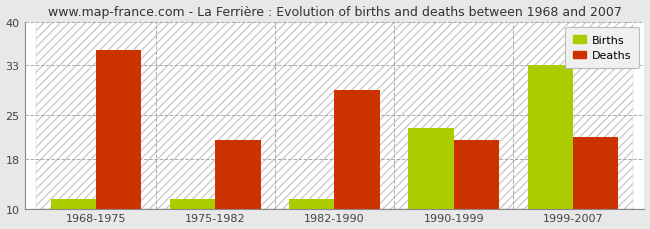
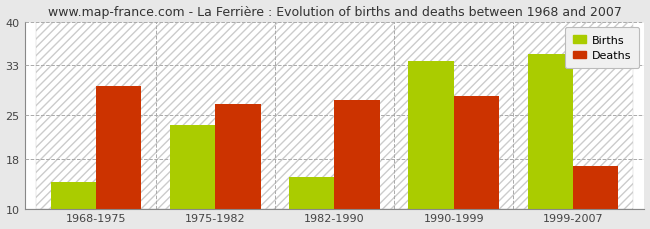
Births/1968-1975: 11.5 -> 14.2
Deaths/1968-1975: 35.5 -> 29.6
Births/1975-1982: 11.5 -> 23.4
Deaths/1975-1982: 21.0 -> 26.8
Births/1982-1990: 11.5 -> 15.0
Deaths/1982-1990: 29.0 -> 27.4
Births/1990-1999: 23.0 -> 33.6
Deaths/1990-1999: 21.0 -> 28.0
Births/1999-2007: 33.0 -> 34.8
Deaths/1999-2007: 21.5 -> 16.8
